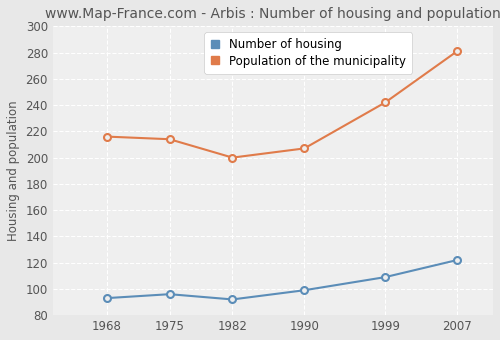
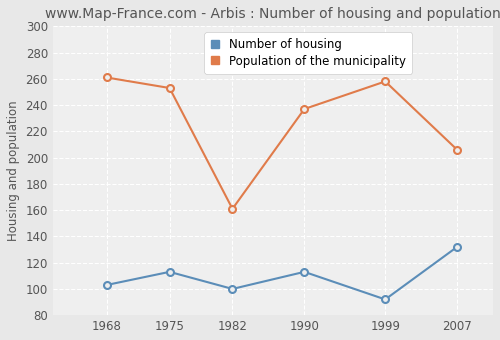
Number of housing/1968: 93 -> 103
Population of the municipality/1968: 216 -> 261
Number of housing/1975: 96 -> 113
Population of the municipality/1975: 214 -> 253
Number of housing/1982: 92 -> 100
Population of the municipality/1982: 200 -> 161
Number of housing/1990: 99 -> 113
Population of the municipality/1990: 207 -> 237
Number of housing/1999: 109 -> 92
Population of the municipality/1999: 242 -> 258
Number of housing/2007: 122 -> 132
Population of the municipality/2007: 281 -> 206
